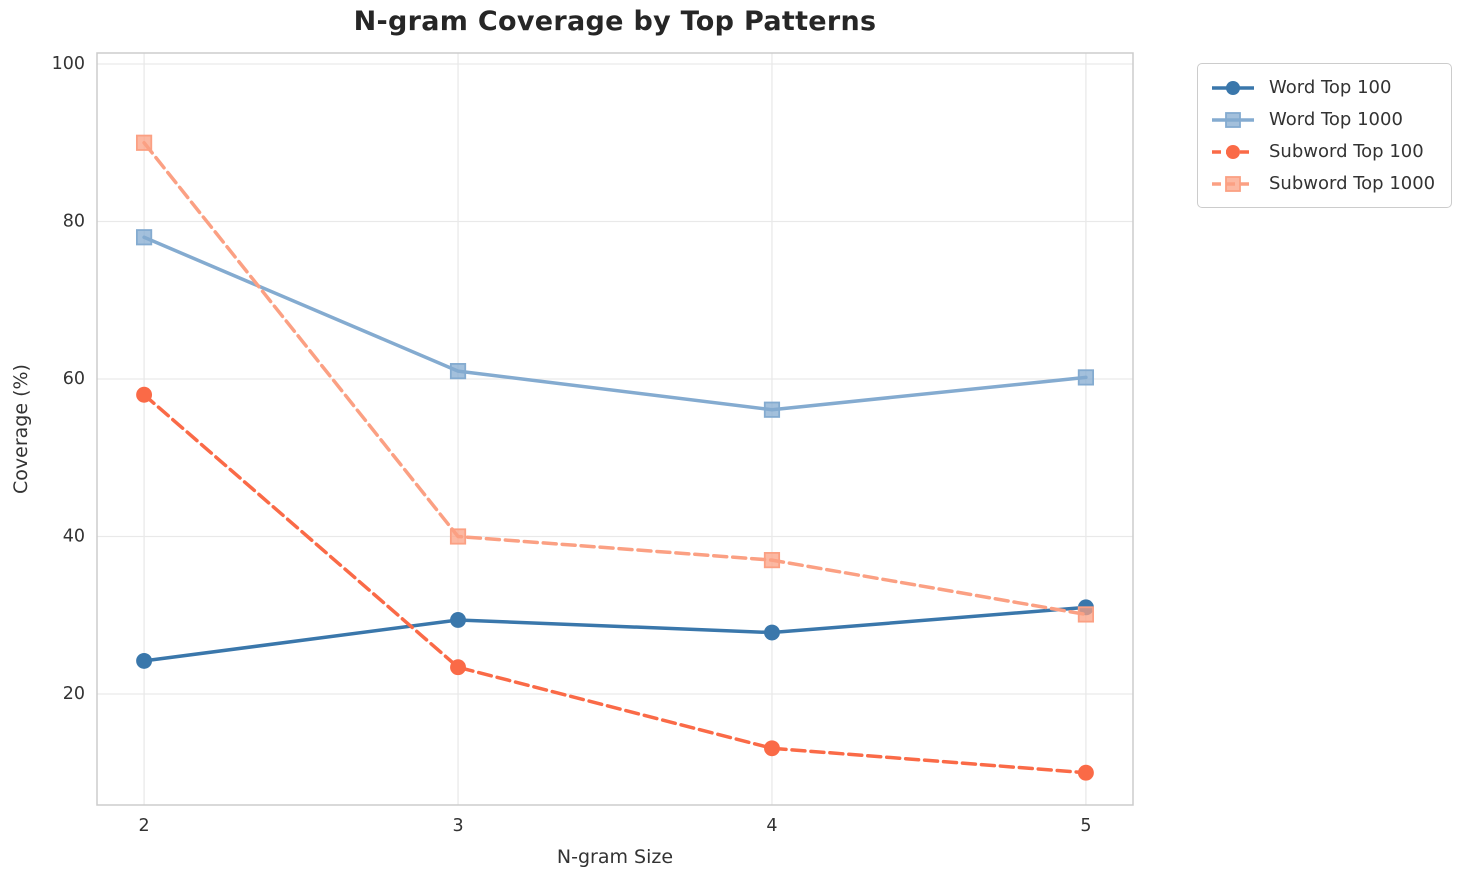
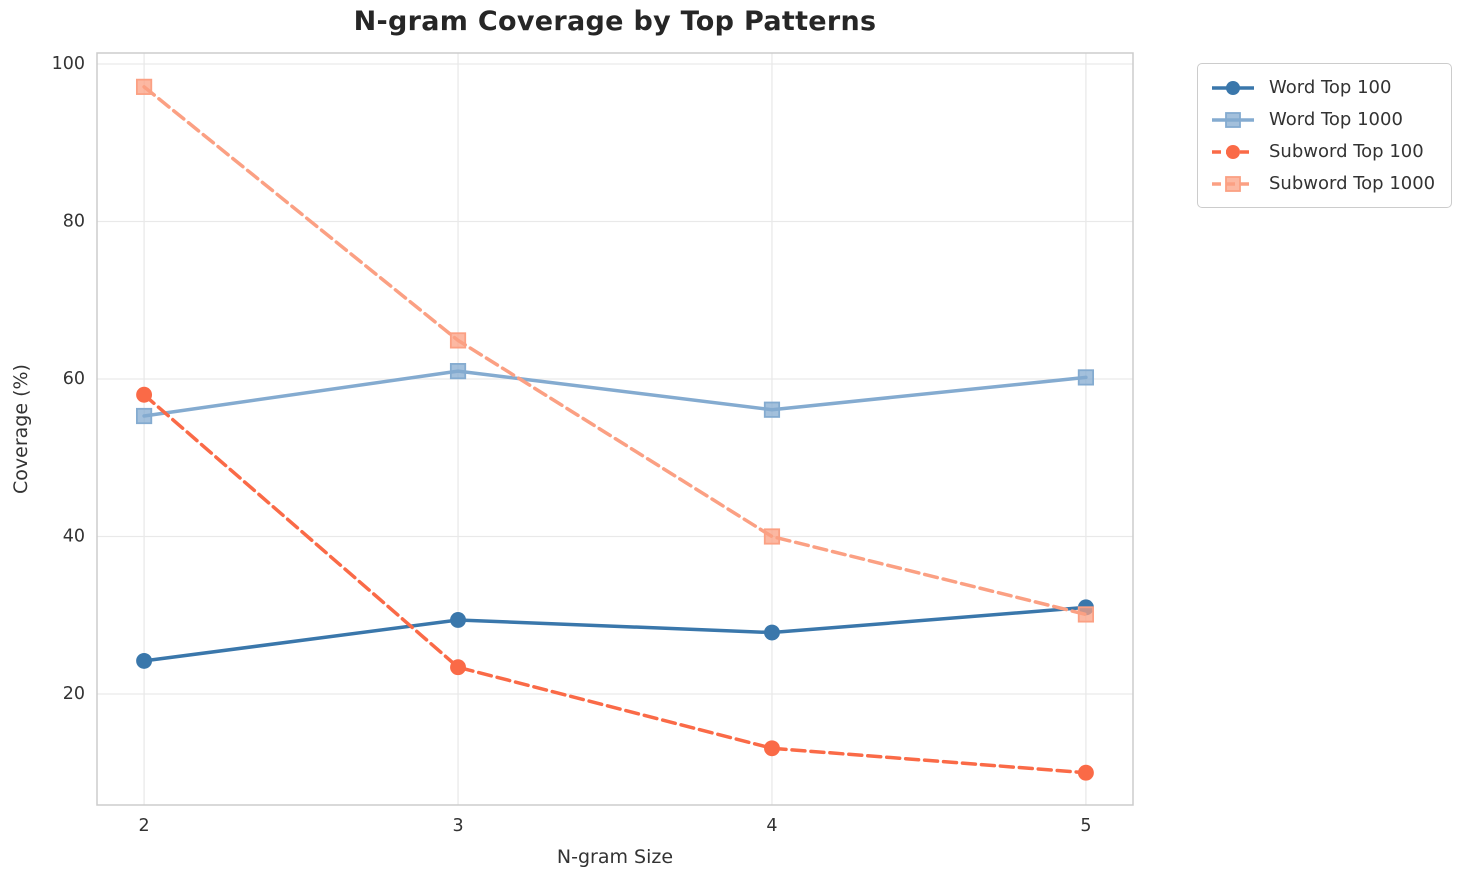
Word Top 1000/2: 78 -> 55
Subword Top 1000/2: 90 -> 97
Subword Top 1000/3: 40 -> 65
Subword Top 1000/4: 37 -> 40
